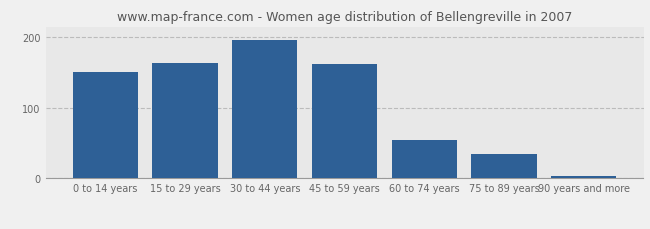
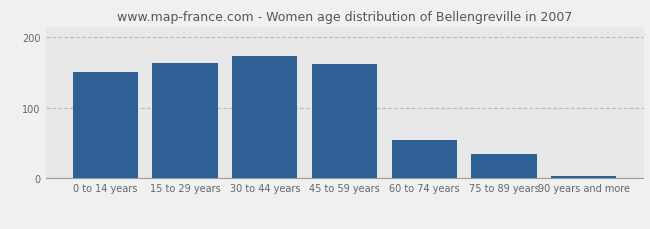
30 to 44 years: 196 -> 173
